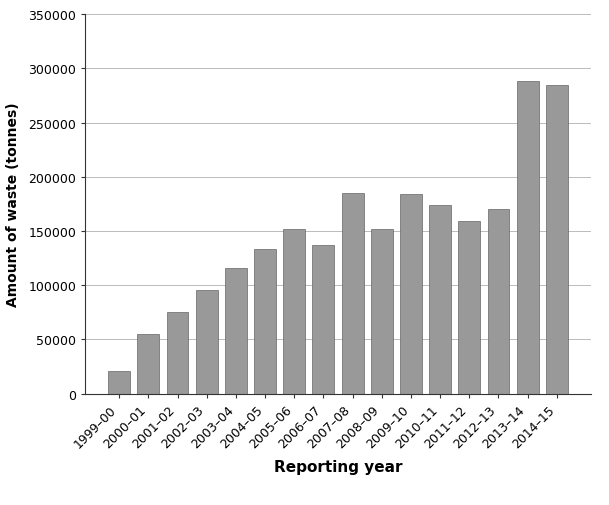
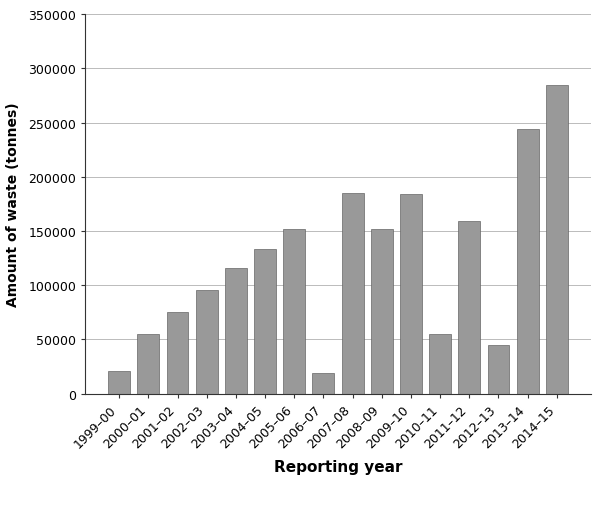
2006–07: 137000 -> 19000
2010–11: 174000 -> 55000
2012–13: 170000 -> 45000
2013–14: 288000 -> 244000
